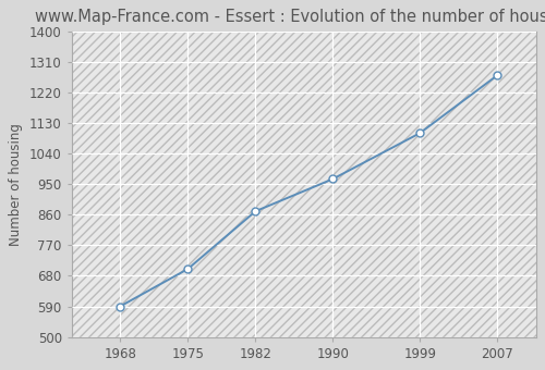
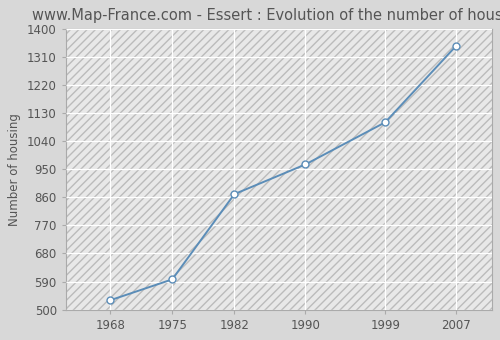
1968: 590 -> 530
1975: 700 -> 597
2007: 1270 -> 1345
